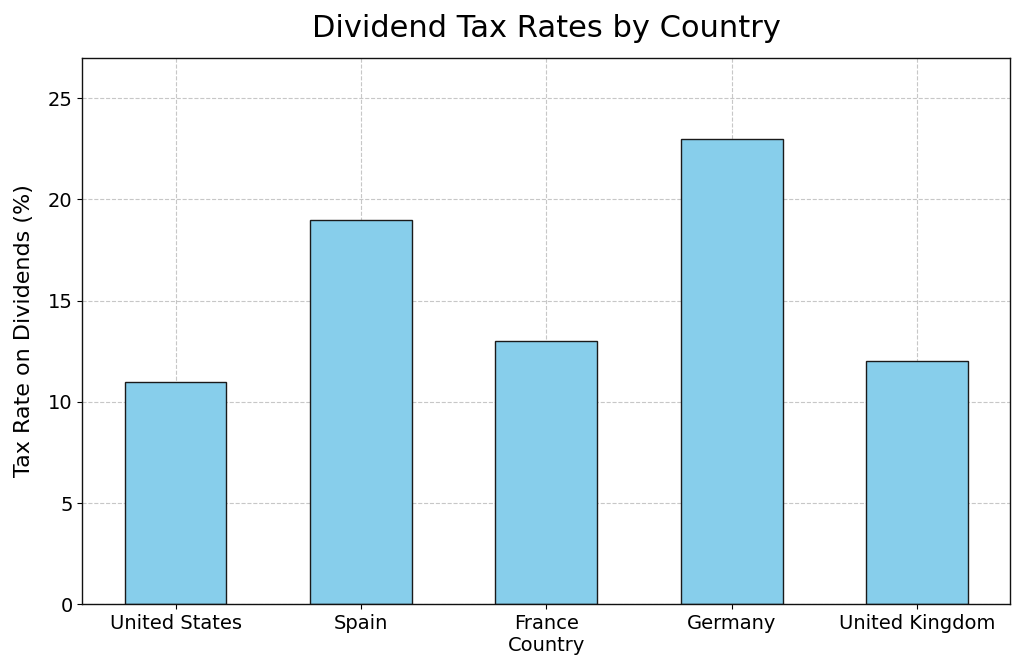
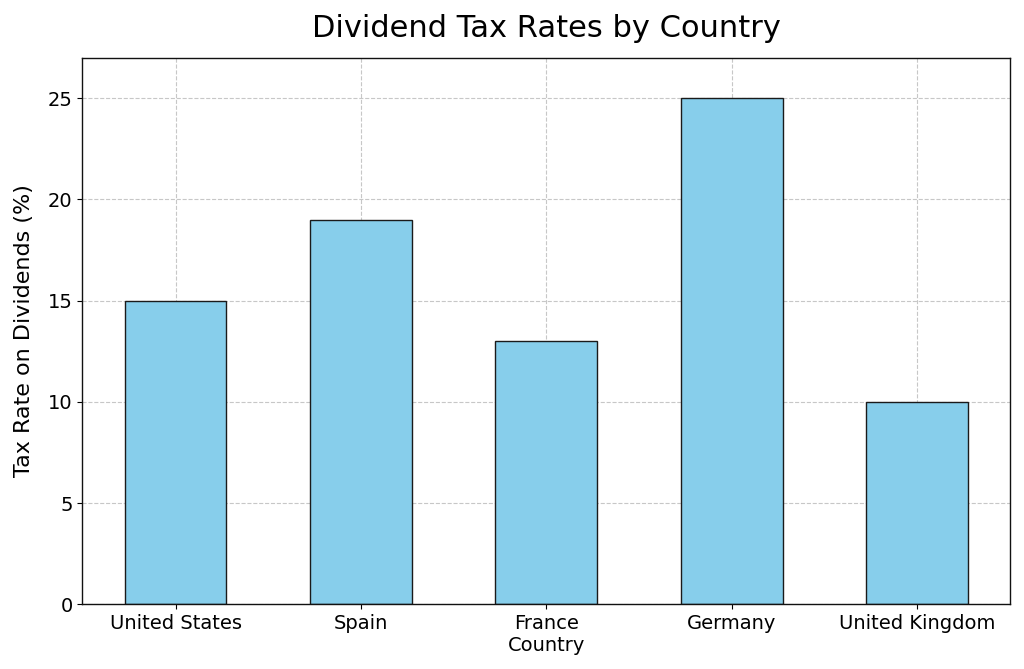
United States: 11 -> 15
Germany: 23 -> 25
United Kingdom: 12 -> 10
